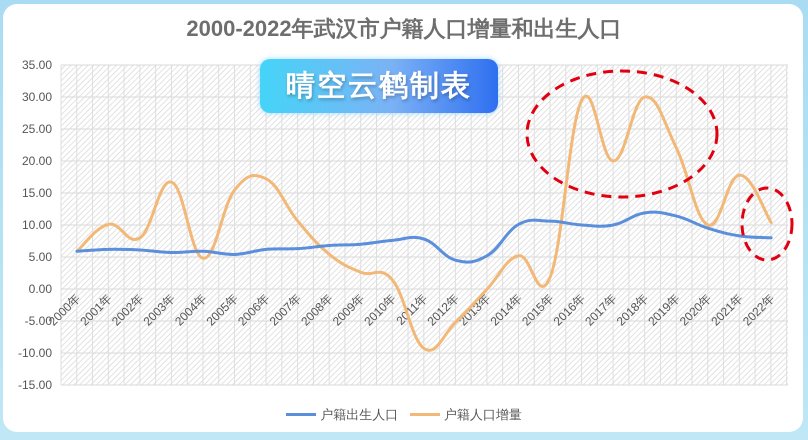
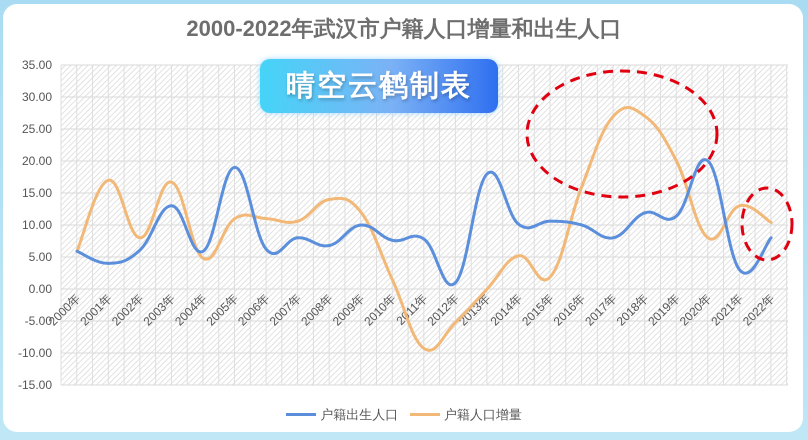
户籍出生人口/2001年: 6 -> 4
户籍人口增量/2001年: 10 -> 17
户籍出生人口/2003年: 6 -> 13
户籍出生人口/2005年: 5 -> 19
户籍人口增量/2005年: 16 -> 11
户籍人口增量/2006年: 17 -> 11
户籍出生人口/2007年: 6 -> 8
户籍人口增量/2008年: 5 -> 14
户籍出生人口/2009年: 7 -> 10
户籍人口增量/2009年: 3 -> 12
户籍出生人口/2012年: 4 -> 1
户籍出生人口/2013年: 5 -> 18
户籍人口增量/2016年: 30 -> 16
户籍出生人口/2017年: 10 -> 8
户籍人口增量/2017年: 20 -> 27
户籍人口增量/2018年: 30 -> 27
户籍人口增量/2019年: 22 -> 20
户籍出生人口/2020年: 10 -> 20
户籍人口增量/2020年: 10 -> 8
户籍出生人口/2021年: 8 -> 3
户籍人口增量/2021年: 18 -> 13
